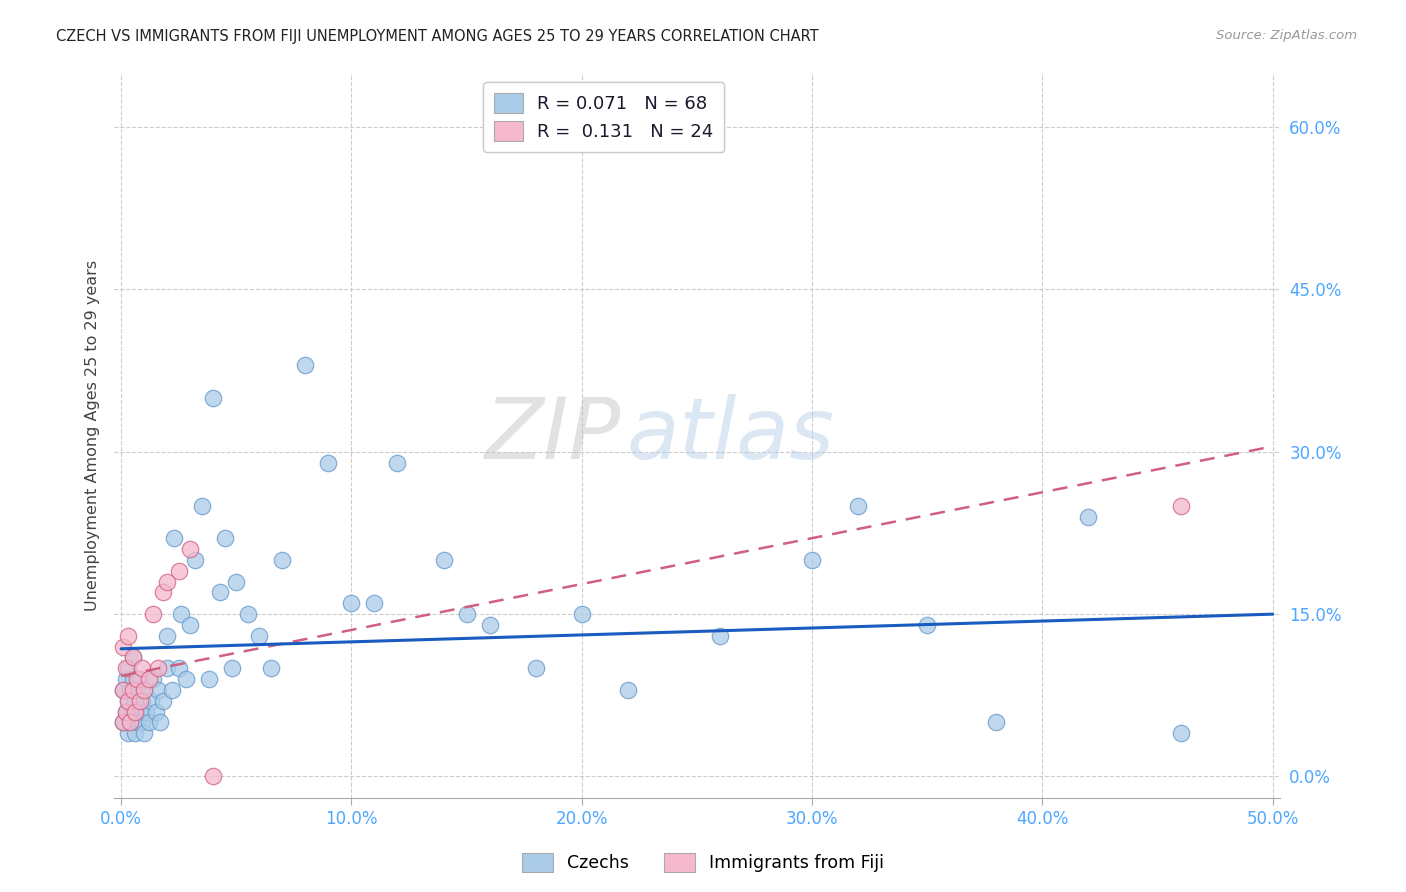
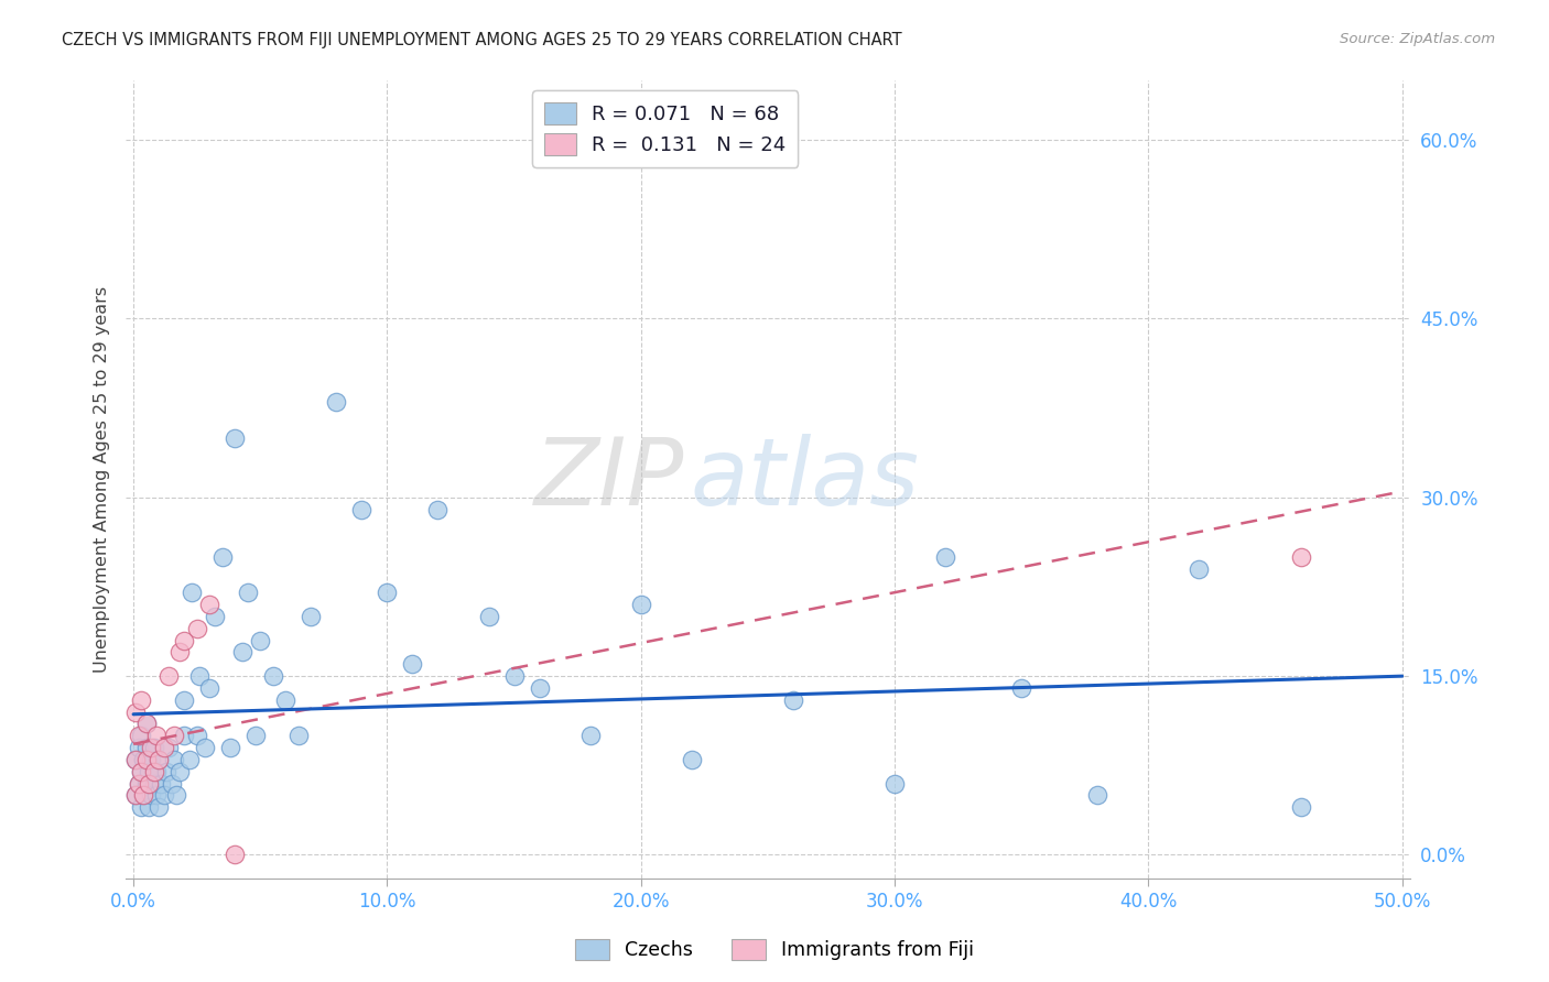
Czechs/10.0%: 16% -> 22%
Czechs/20.0%: 15% -> 21%
Czechs/30.0%: 20% -> 6%
